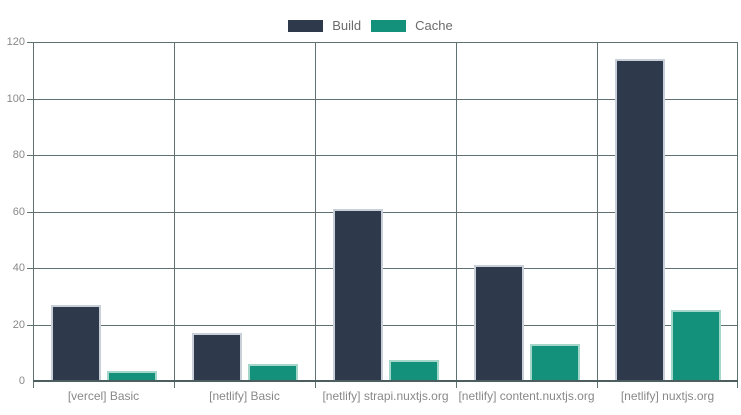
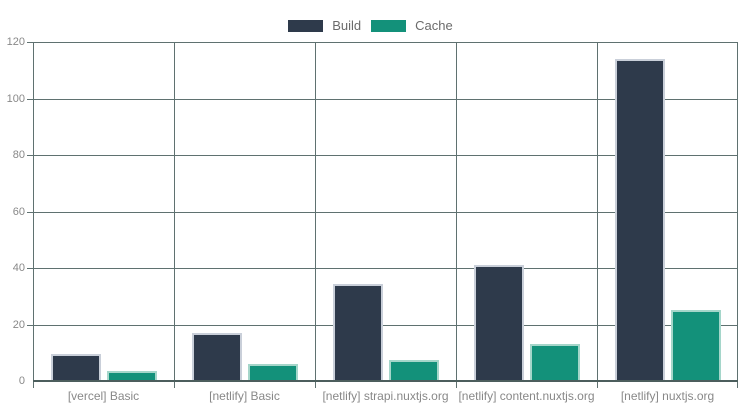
Build/[vercel] Basic: 27 -> 10
Build/[netlify] strapi.nuxtjs.org: 61 -> 34
